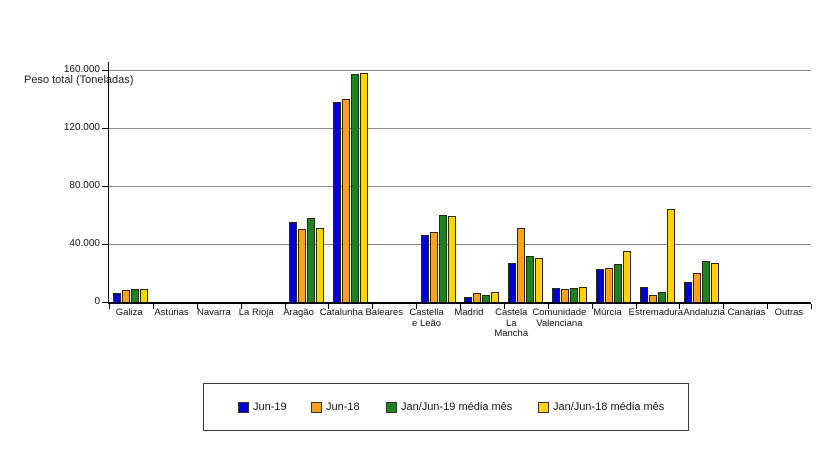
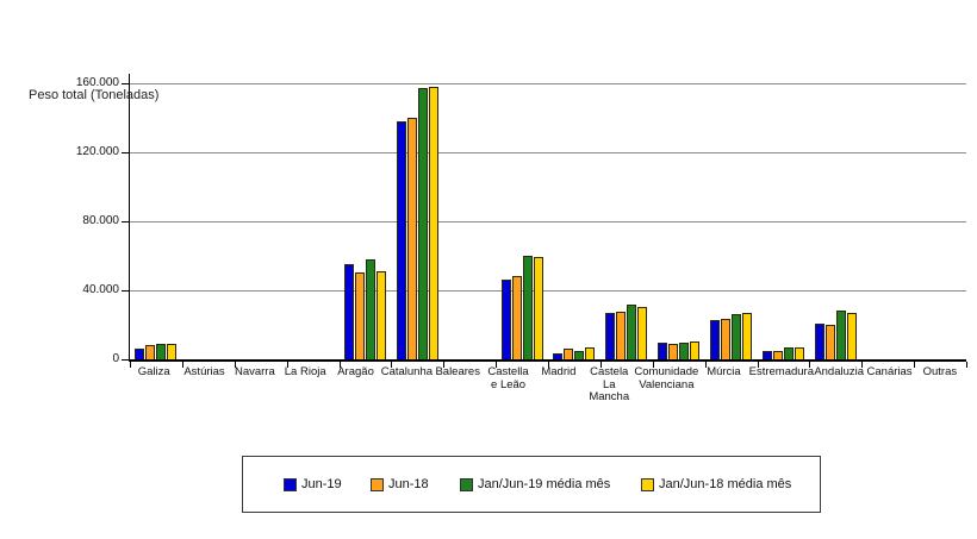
Jun-18/Castela La Mancha: 51000 -> 28000
Jan/Jun-18 média mês/Múrcia: 35000 -> 27000
Jun-19/Estremadura: 10000 -> 4000
Jan/Jun-18 média mês/Estremadura: 64000 -> 7000
Jun-19/Andaluzia: 14000 -> 21000
